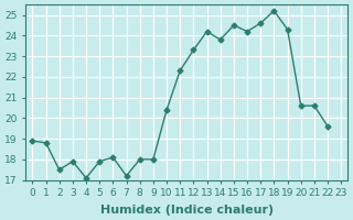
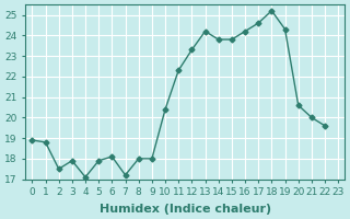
15: 24.5 -> 23.8
21: 20.6 -> 20.0
